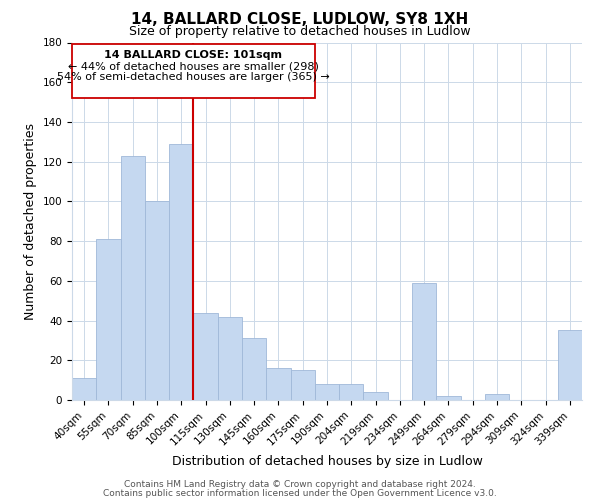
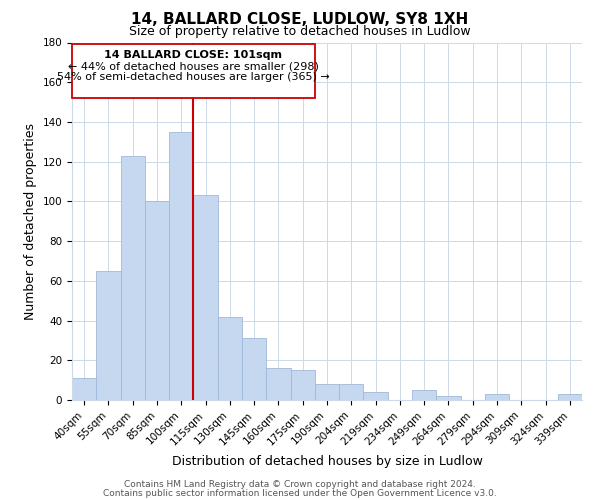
55sqm: 81 -> 65
100sqm: 129 -> 135
115sqm: 44 -> 103
249sqm: 59 -> 5
339sqm: 35 -> 3
